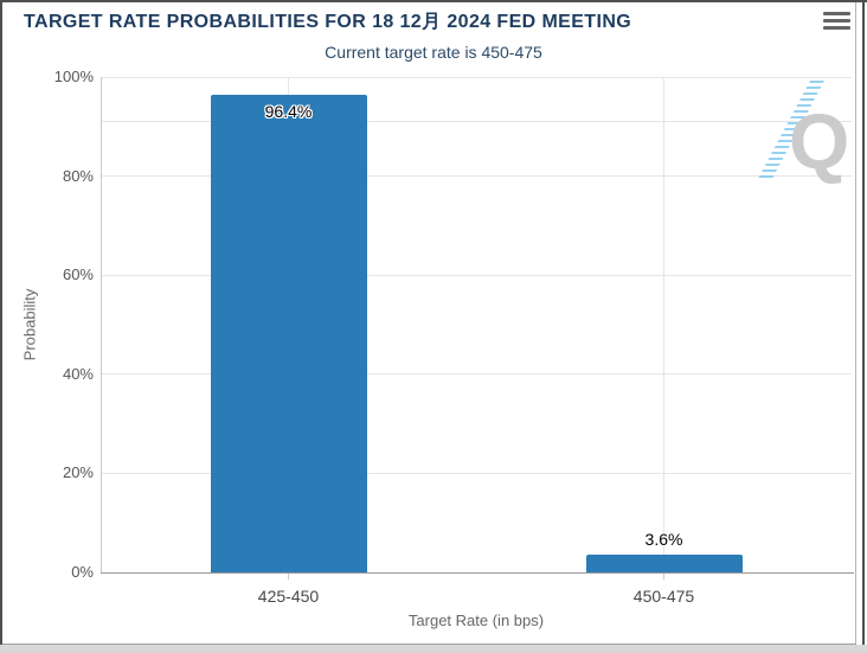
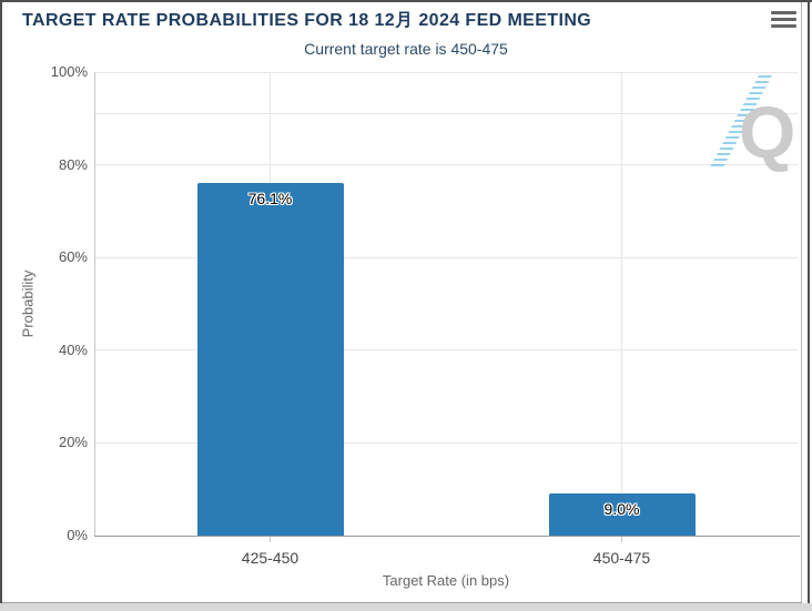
425-450: 96.4% -> 76.1%
450-475: 3.6% -> 9.0%
